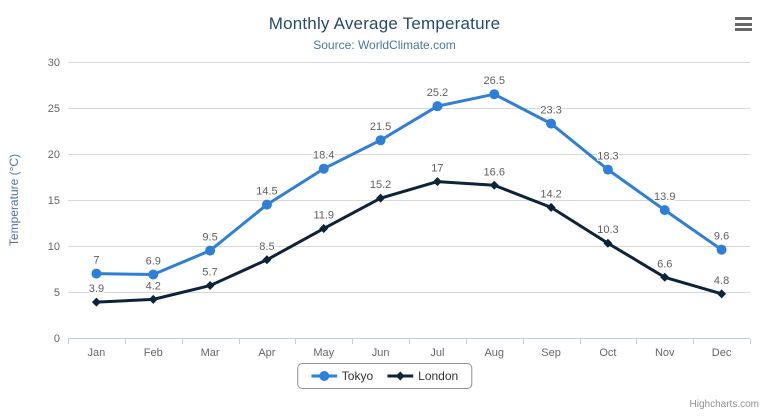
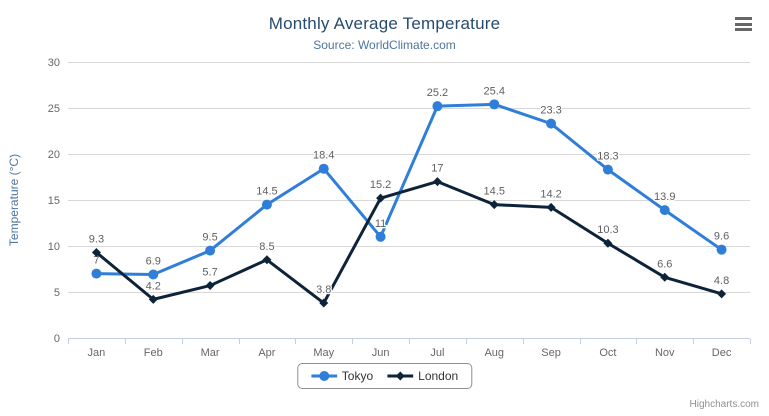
London/Jan: 3.9 -> 9.3
London/May: 11.9 -> 3.8
Tokyo/Jun: 21.5 -> 11
Tokyo/Aug: 26.5 -> 25.4
London/Aug: 16.6 -> 14.5
